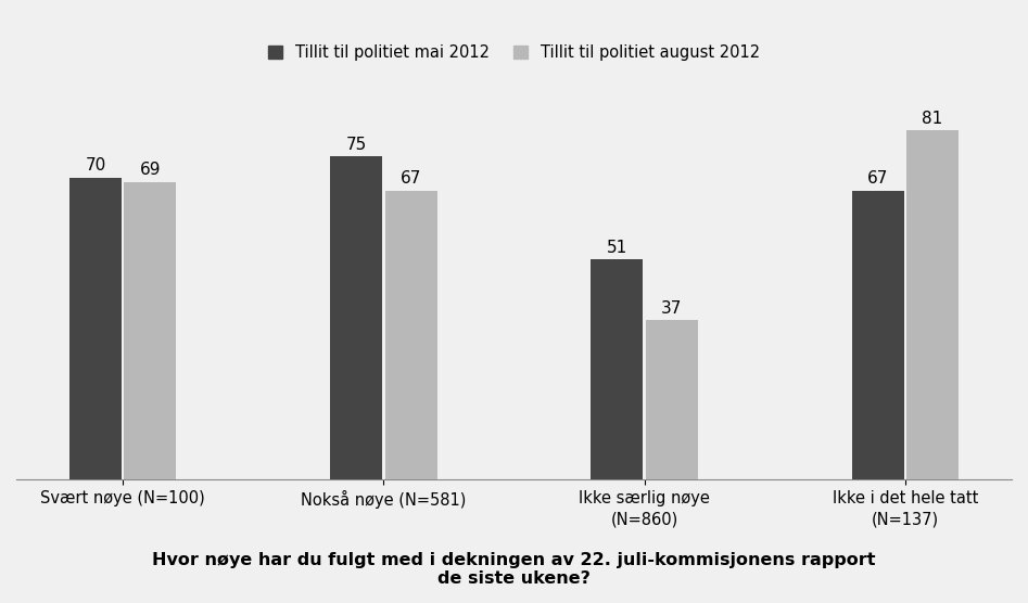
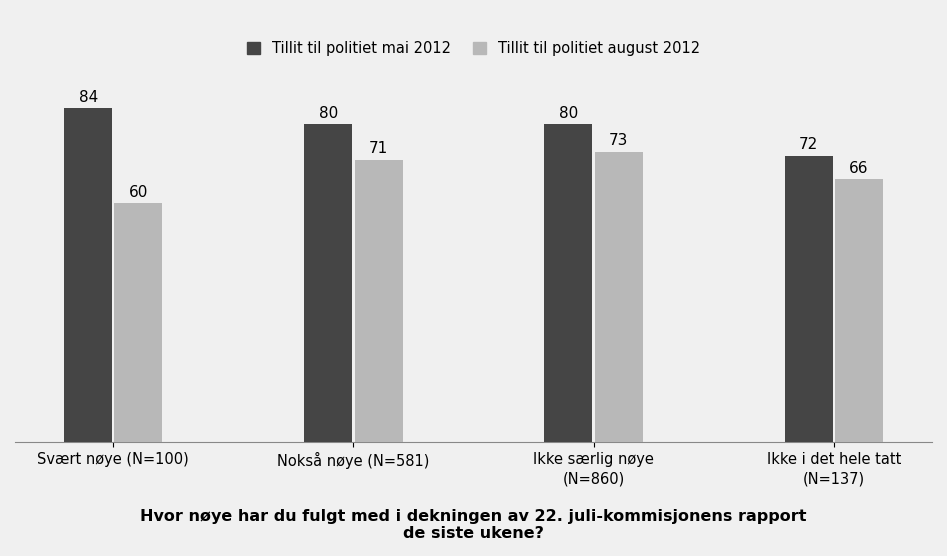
Tillit til politiet mai 2012/Svært nøye (N=100): 70 -> 84
Tillit til politiet august 2012/Svært nøye (N=100): 69 -> 60
Tillit til politiet mai 2012/Nokså nøye (N=581): 75 -> 80
Tillit til politiet august 2012/Nokså nøye (N=581): 67 -> 71
Tillit til politiet mai 2012/Ikke særlig nøye (N=860): 51 -> 80
Tillit til politiet august 2012/Ikke særlig nøye (N=860): 37 -> 73
Tillit til politiet mai 2012/Ikke i det hele tatt (N=137): 67 -> 72
Tillit til politiet august 2012/Ikke i det hele tatt (N=137): 81 -> 66
